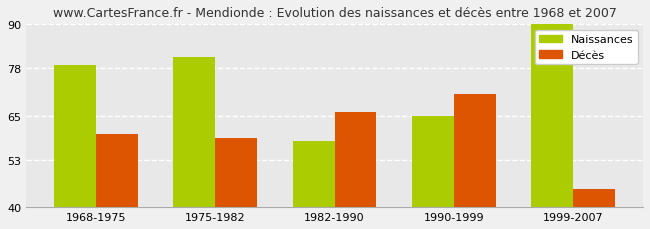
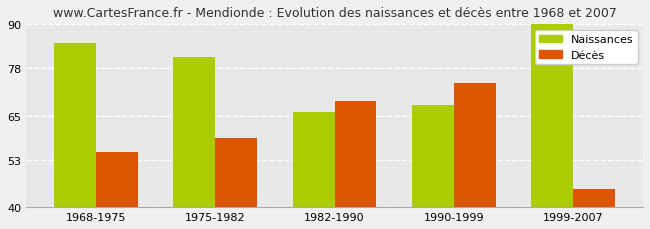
Naissances/1968-1975: 79 -> 85
Décès/1968-1975: 60 -> 55
Naissances/1982-1990: 58 -> 66
Décès/1982-1990: 66 -> 69
Naissances/1990-1999: 65 -> 68
Décès/1990-1999: 71 -> 74
